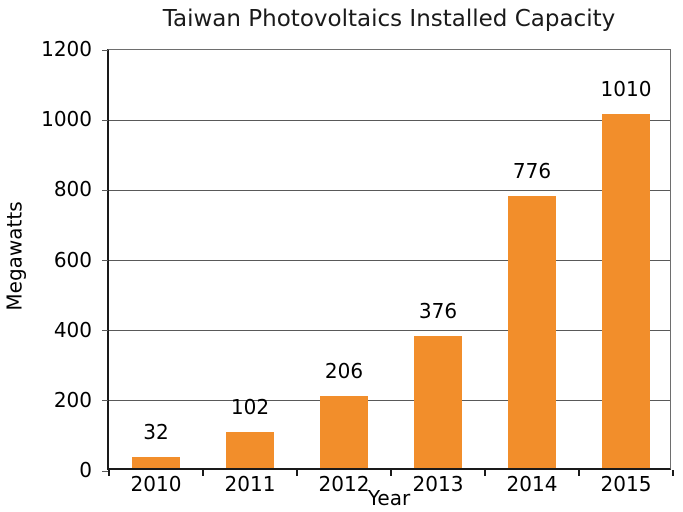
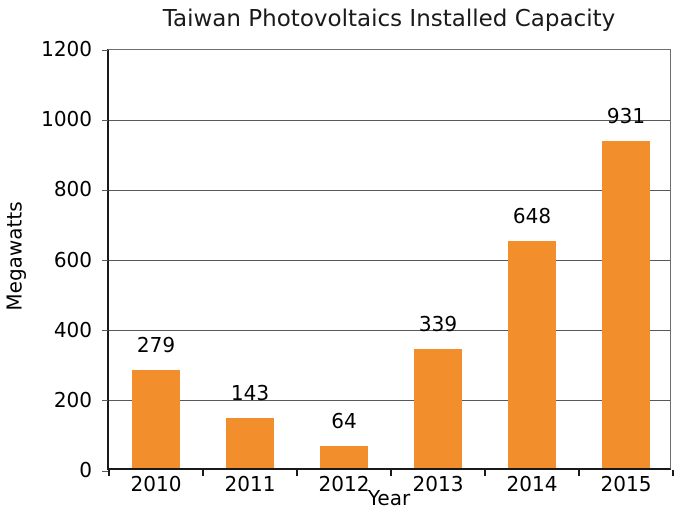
2010: 32 -> 279
2011: 102 -> 143
2012: 206 -> 64
2013: 376 -> 339
2014: 776 -> 648
2015: 1010 -> 931
